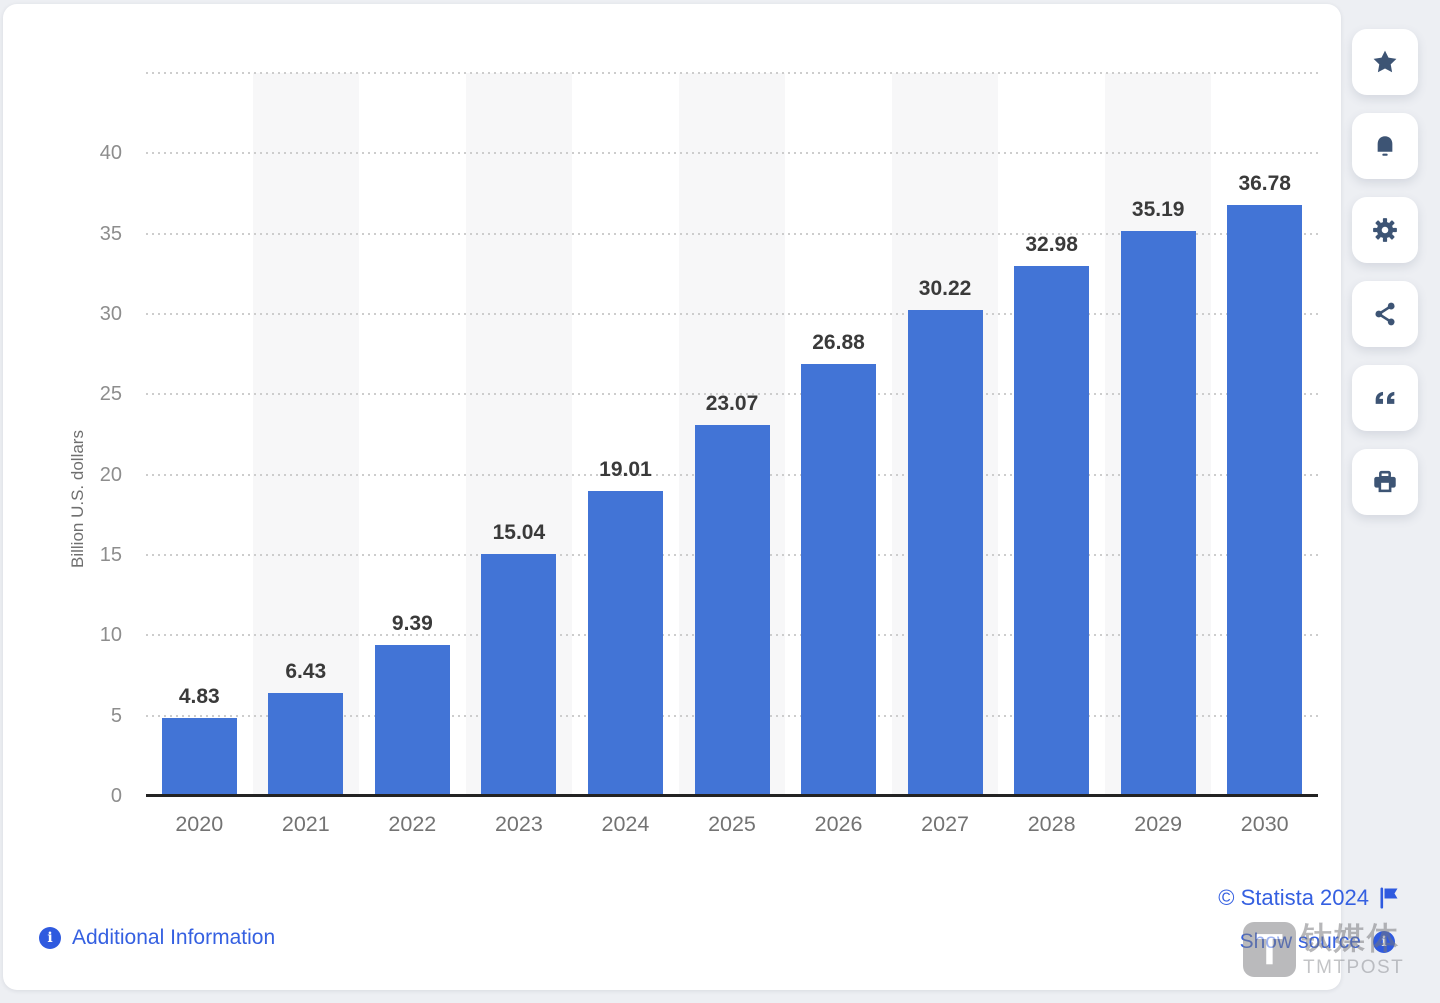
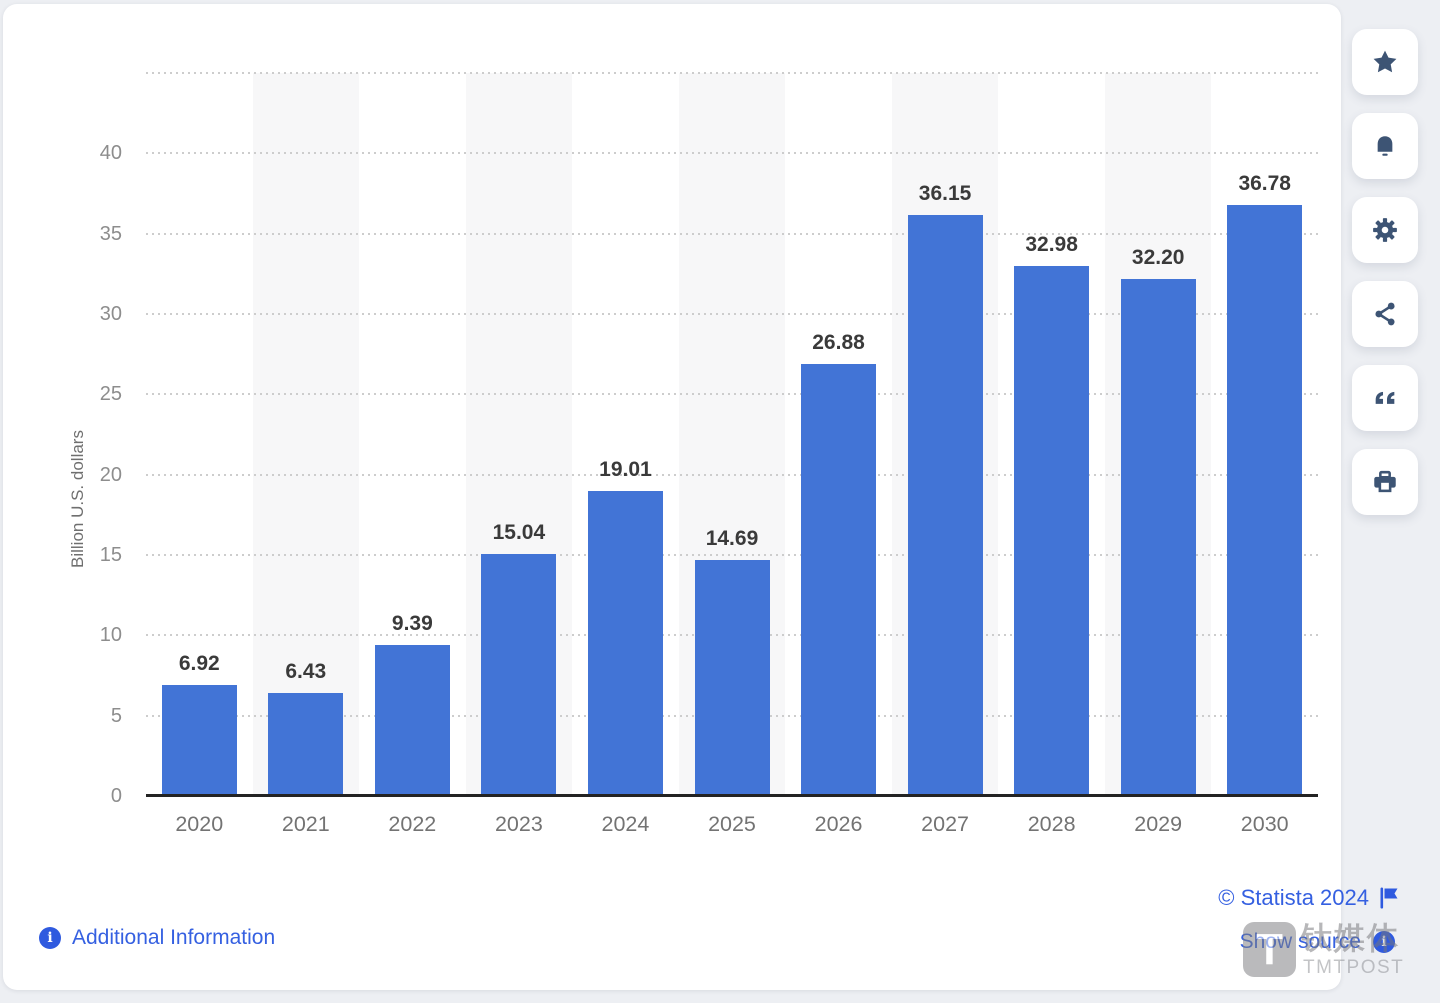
2020: 4.83 -> 6.92
2025: 23.07 -> 14.69
2027: 30.22 -> 36.15
2029: 35.19 -> 32.20
